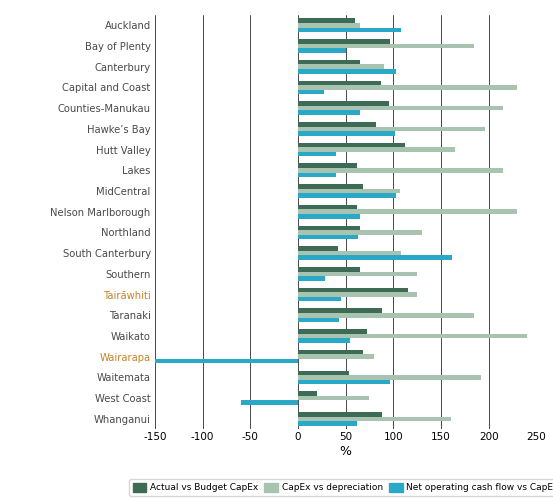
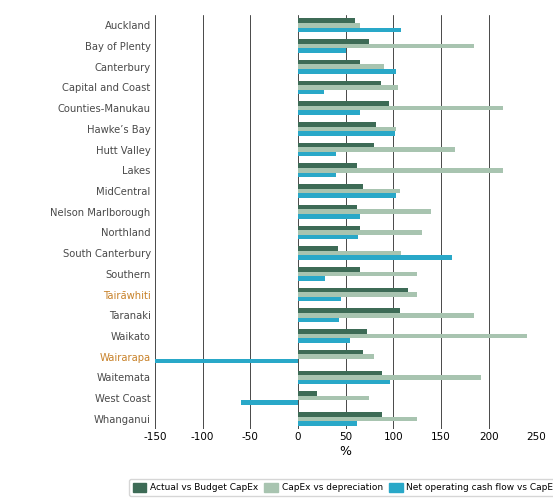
Actual vs Budget CapEx/Bay of Plenty: 96 -> 75
CapEx vs depreciation/Capital and Coast: 230 -> 105
CapEx vs depreciation/Hawke’s Bay: 196 -> 103
Actual vs Budget CapEx/Hutt Valley: 112 -> 80
CapEx vs depreciation/Nelson Marlborough: 230 -> 140
Actual vs Budget CapEx/Taranaki: 88 -> 107
Actual vs Budget CapEx/Waitemata: 54 -> 88
CapEx vs depreciation/Whanganui: 160 -> 125
